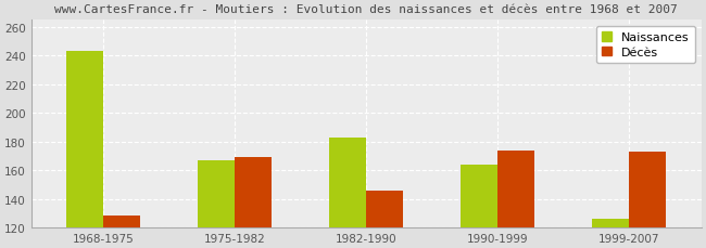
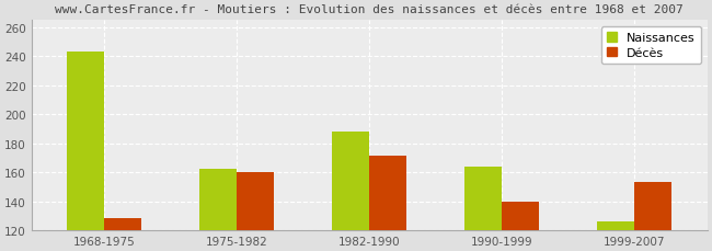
Naissances/1975-1982: 167 -> 162
Décès/1975-1982: 169 -> 160
Naissances/1982-1990: 183 -> 188
Décès/1982-1990: 146 -> 171
Décès/1990-1999: 174 -> 140
Décès/1999-2007: 173 -> 153
